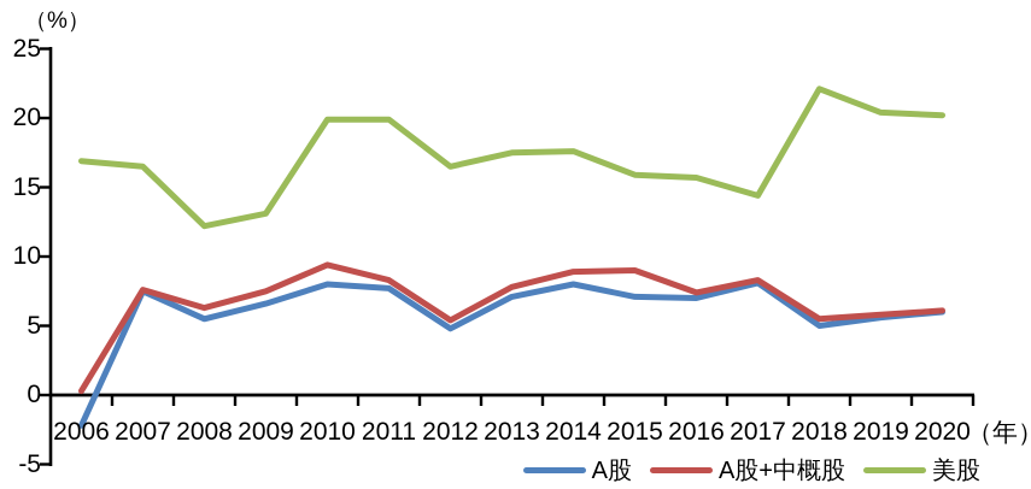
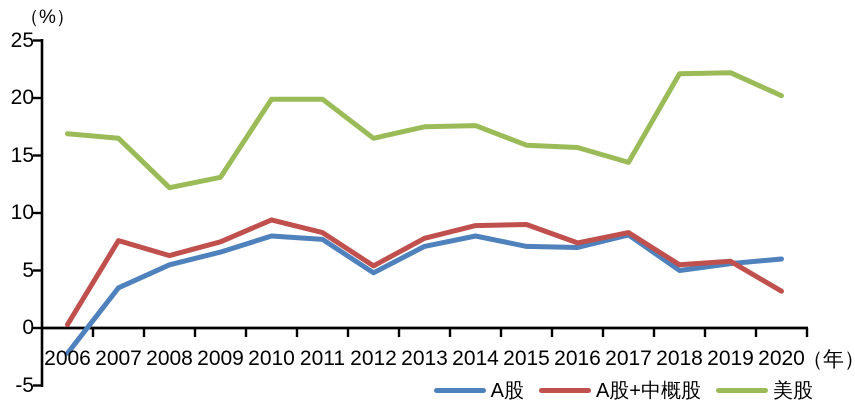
A股/2007: 7.5 -> 3.5
美股/2019: 20.4 -> 22.2
A股+中概股/2020: 6.1 -> 3.2
